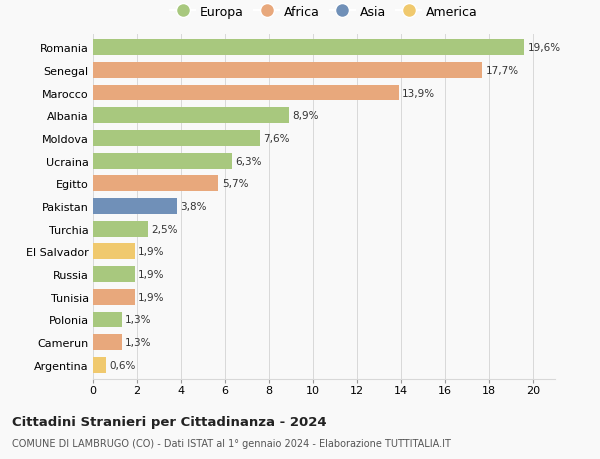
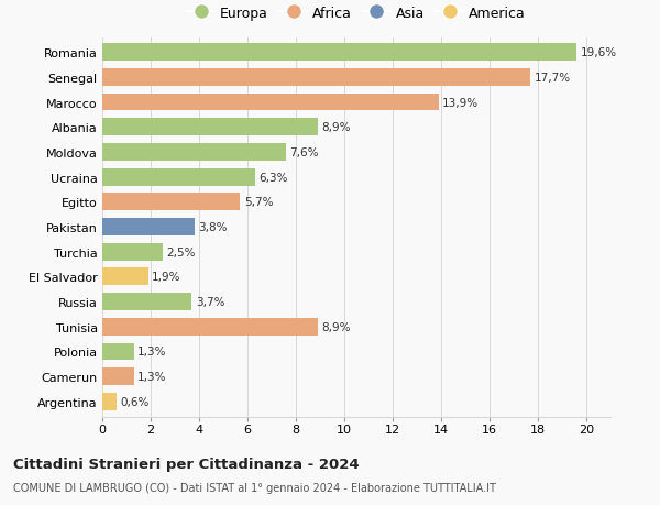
Russia: 1,9% -> 3,7%
Tunisia: 1,9% -> 8,9%
